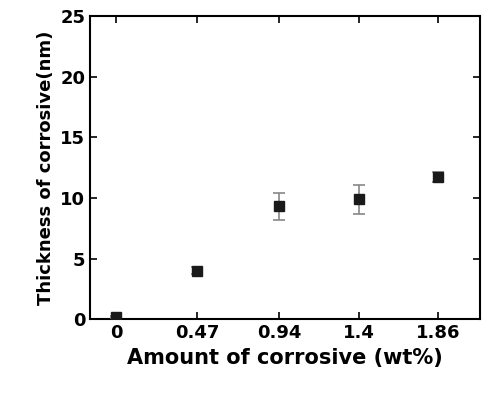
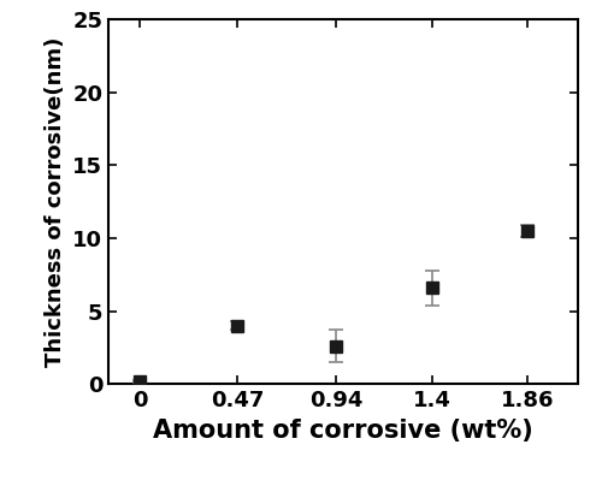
0.94: 9.3 -> 2.6
1.4: 9.9 -> 6.6
1.86: 11.7 -> 10.5
